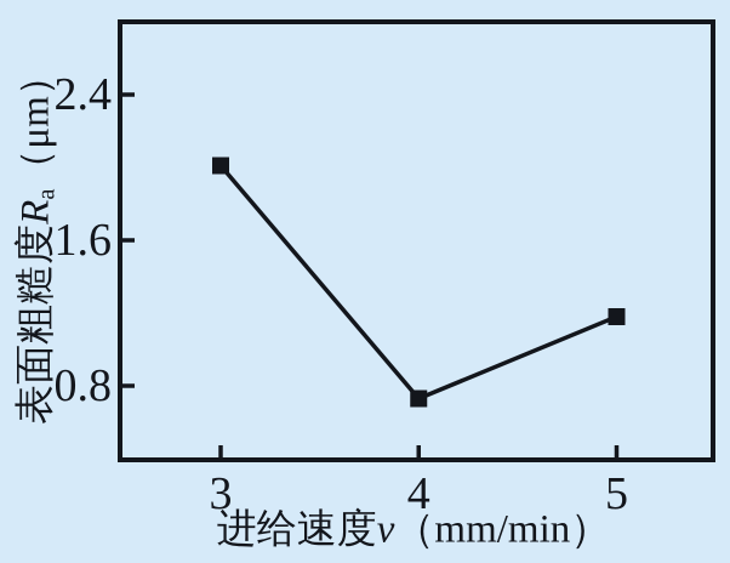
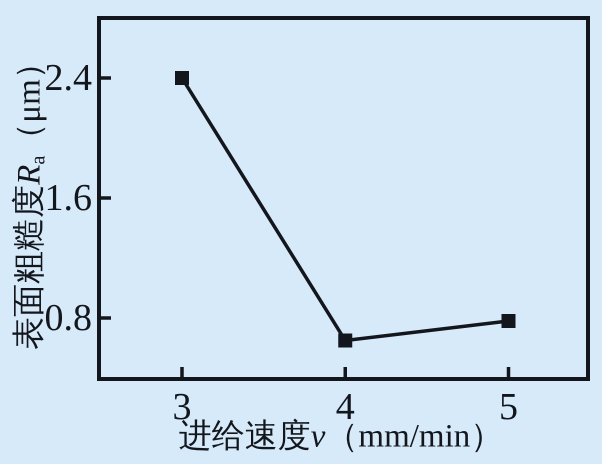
3: 2.01 -> 2.40
4: 0.73 -> 0.65
5: 1.18 -> 0.78
